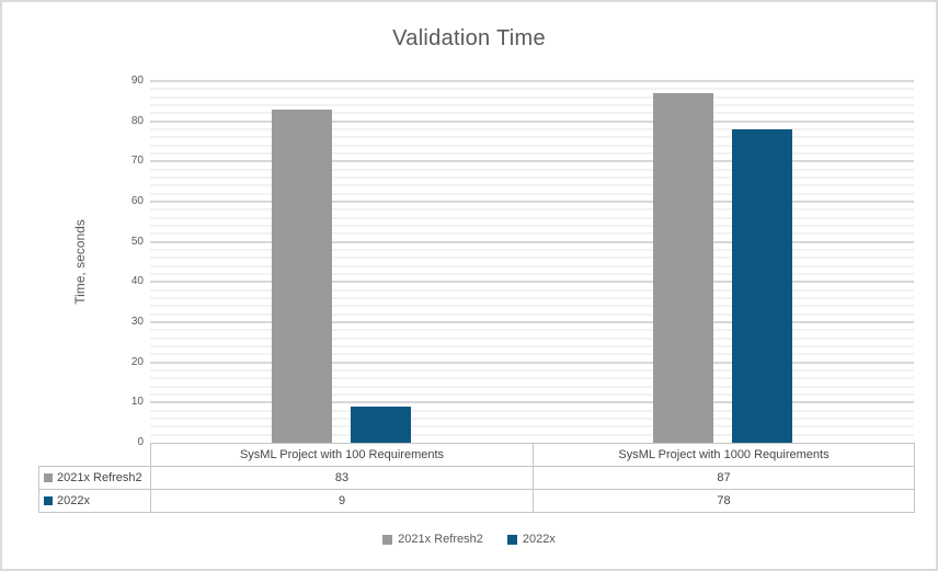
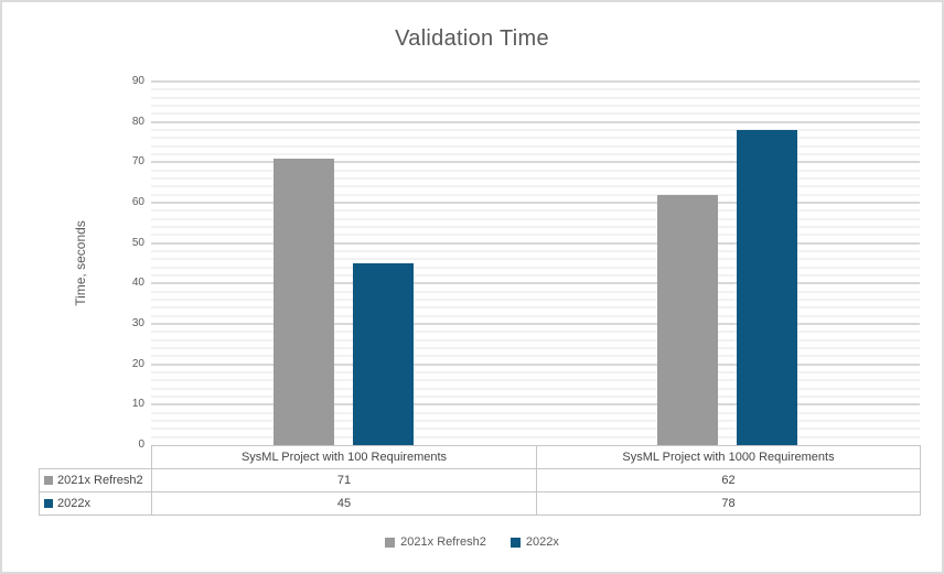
2021x Refresh2/SysML Project with 100 Requirements: 83 -> 71
2022x/SysML Project with 100 Requirements: 9 -> 45
2021x Refresh2/SysML Project with 1000 Requirements: 87 -> 62
